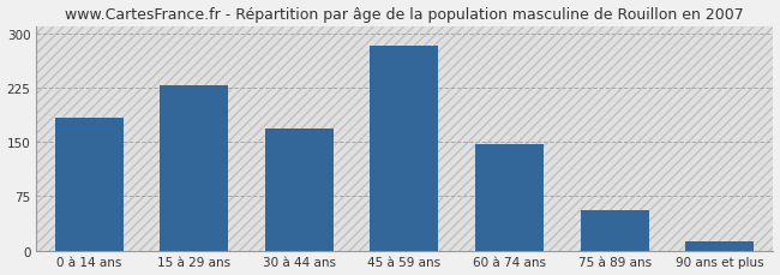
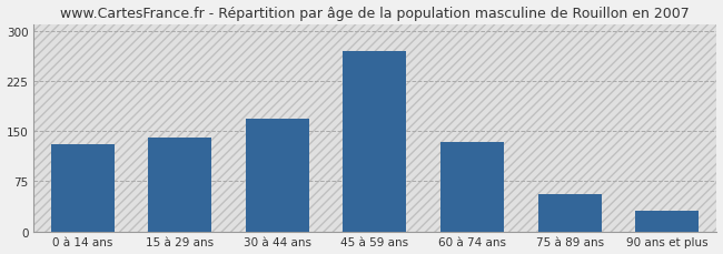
0 à 14 ans: 183 -> 130
15 à 29 ans: 228 -> 140
45 à 59 ans: 282 -> 270
60 à 74 ans: 147 -> 134
90 ans et plus: 13 -> 30
